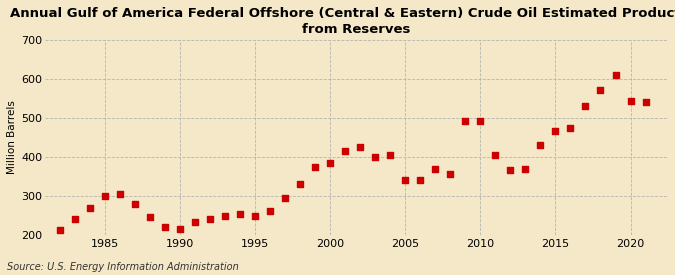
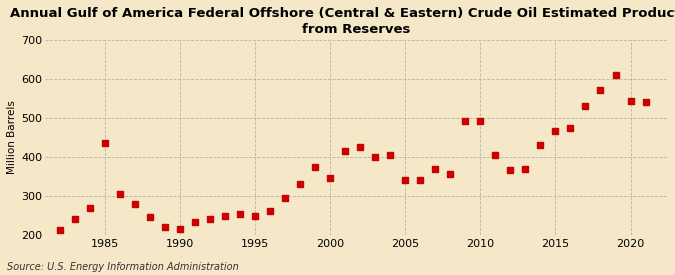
1985: 300 -> 435
2000: 385 -> 345
